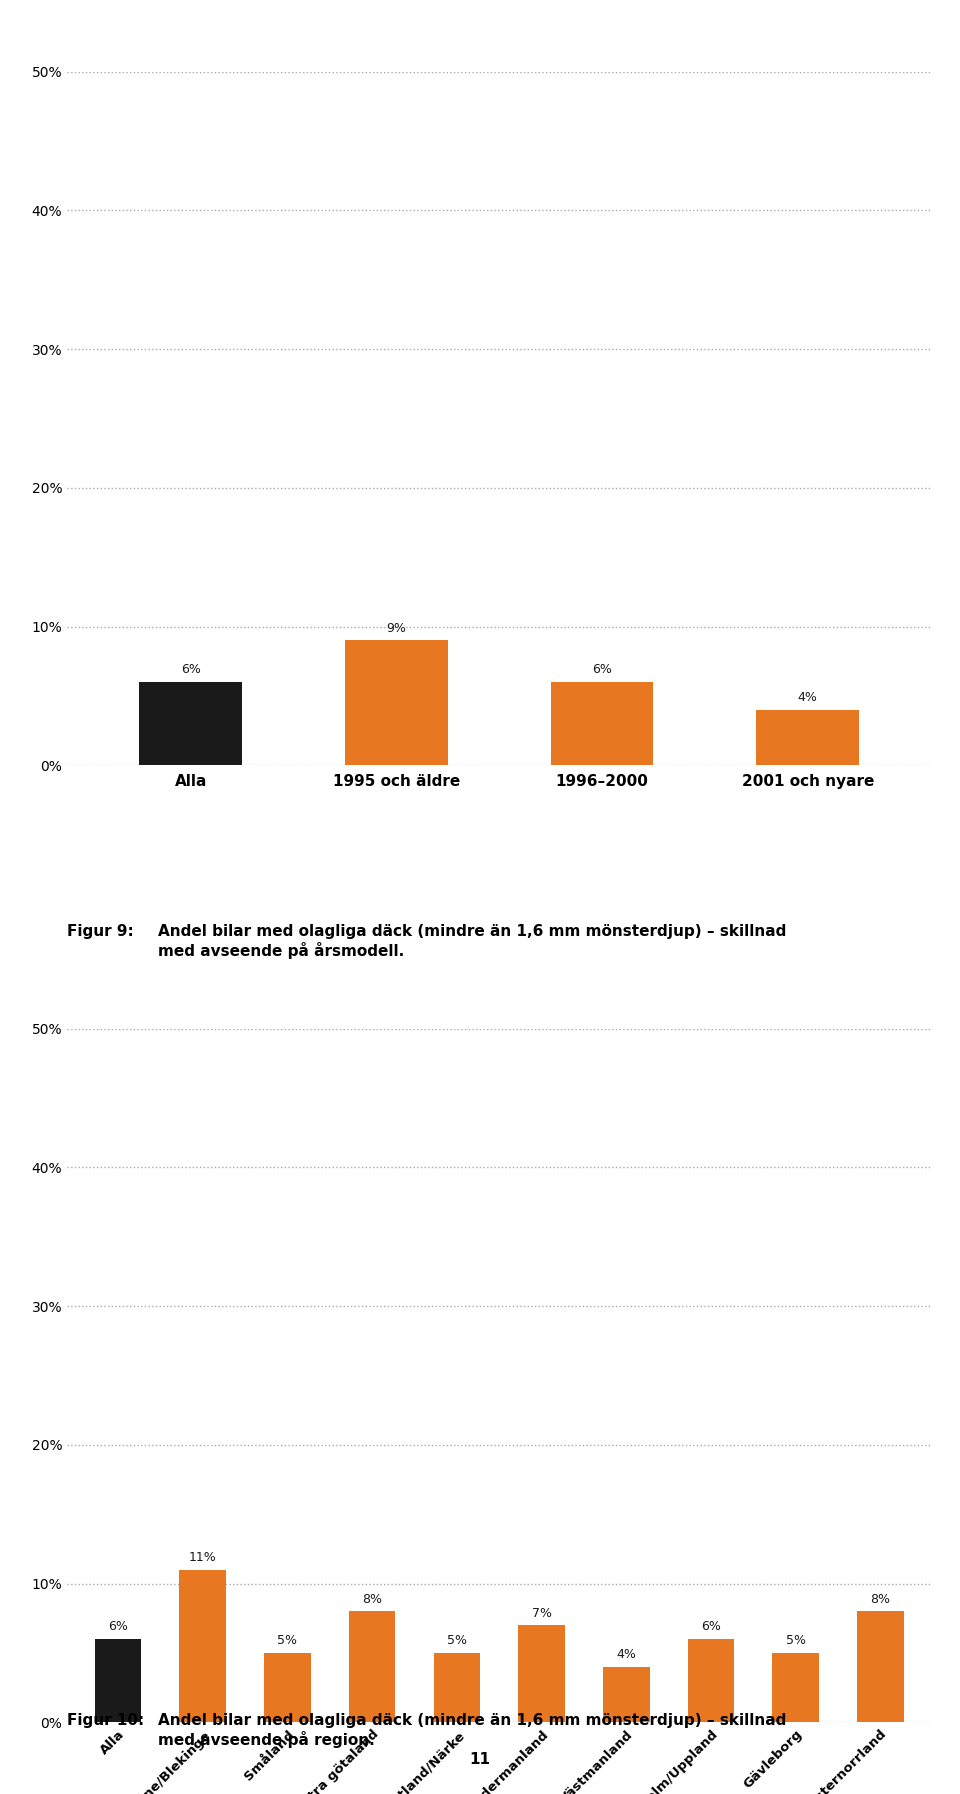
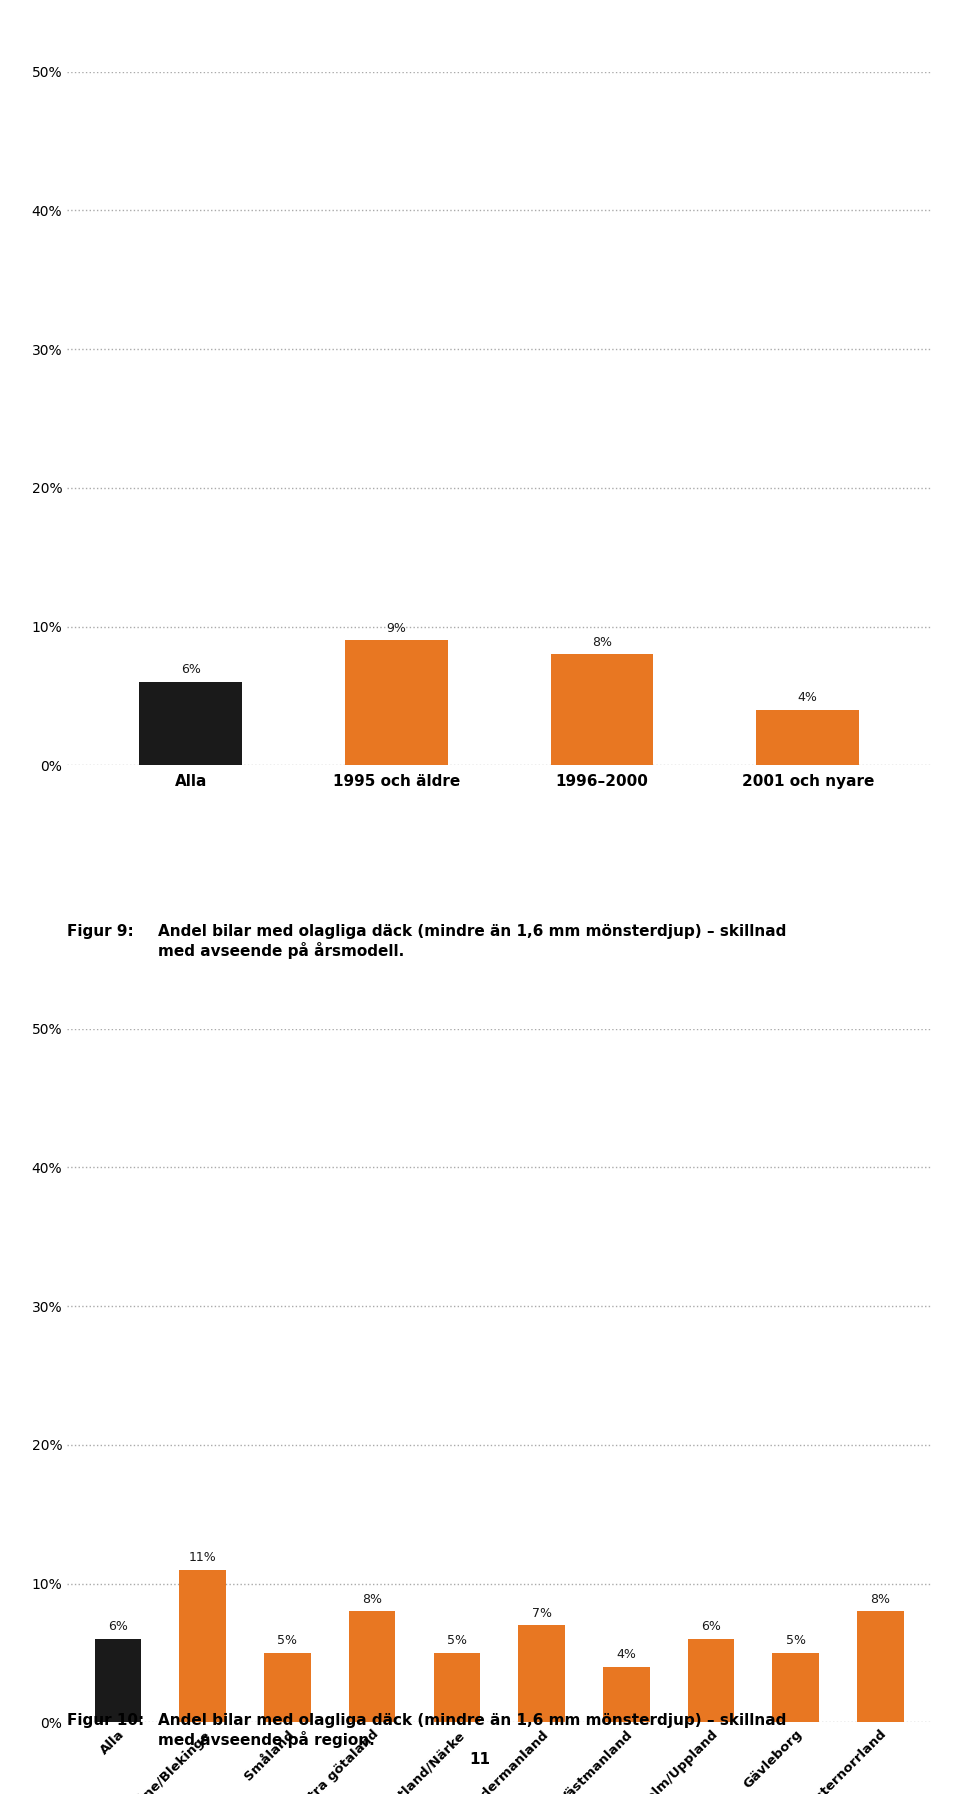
1996–2000: 6% -> 8%
